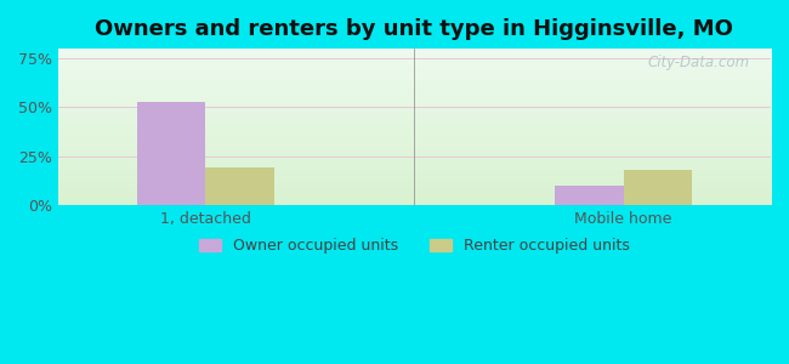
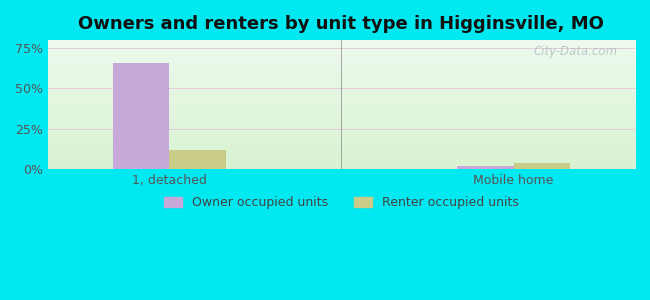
Owner occupied units/1, detached: 53% -> 66%
Renter occupied units/1, detached: 19% -> 12%
Owner occupied units/Mobile home: 10% -> 2%
Renter occupied units/Mobile home: 18% -> 4%
